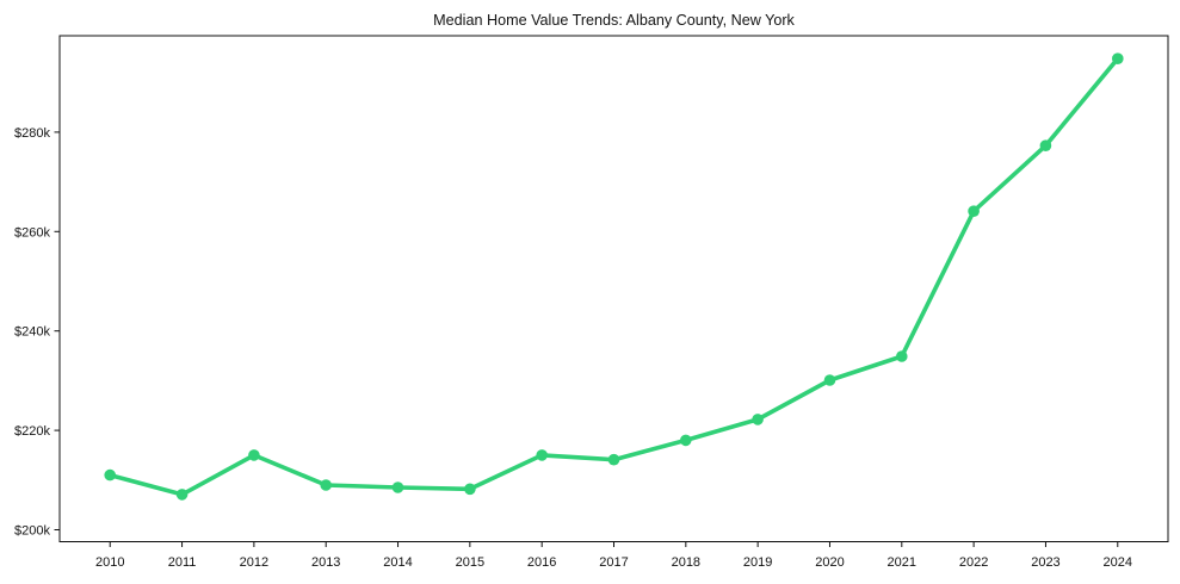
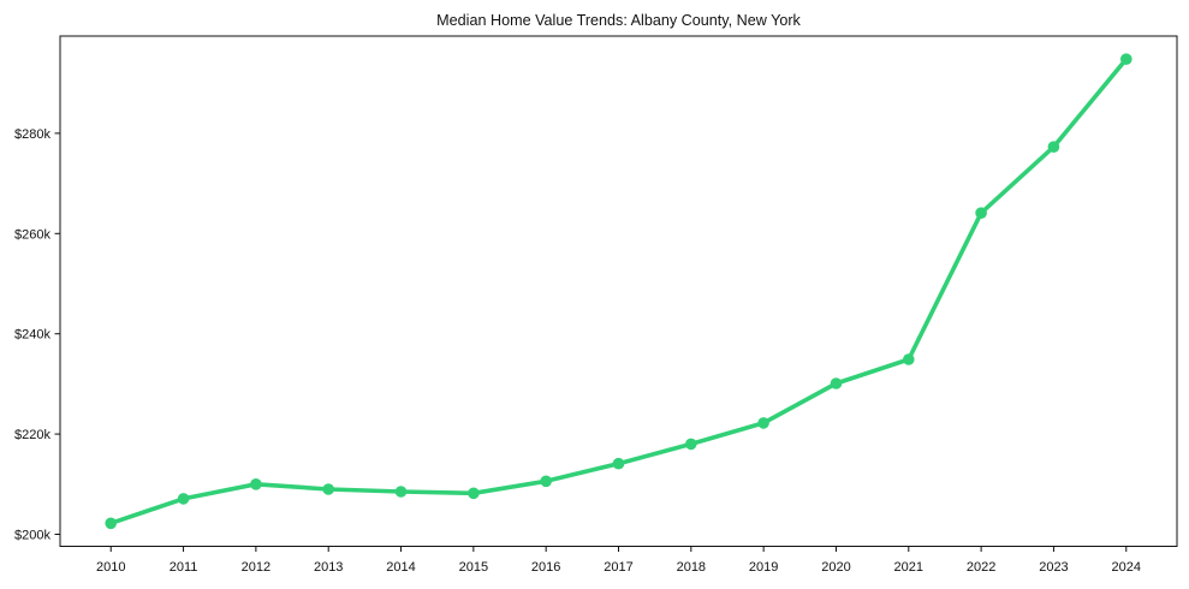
2010: $211k -> $202k
2012: $215k -> $210k
2016: $215k -> $211k
